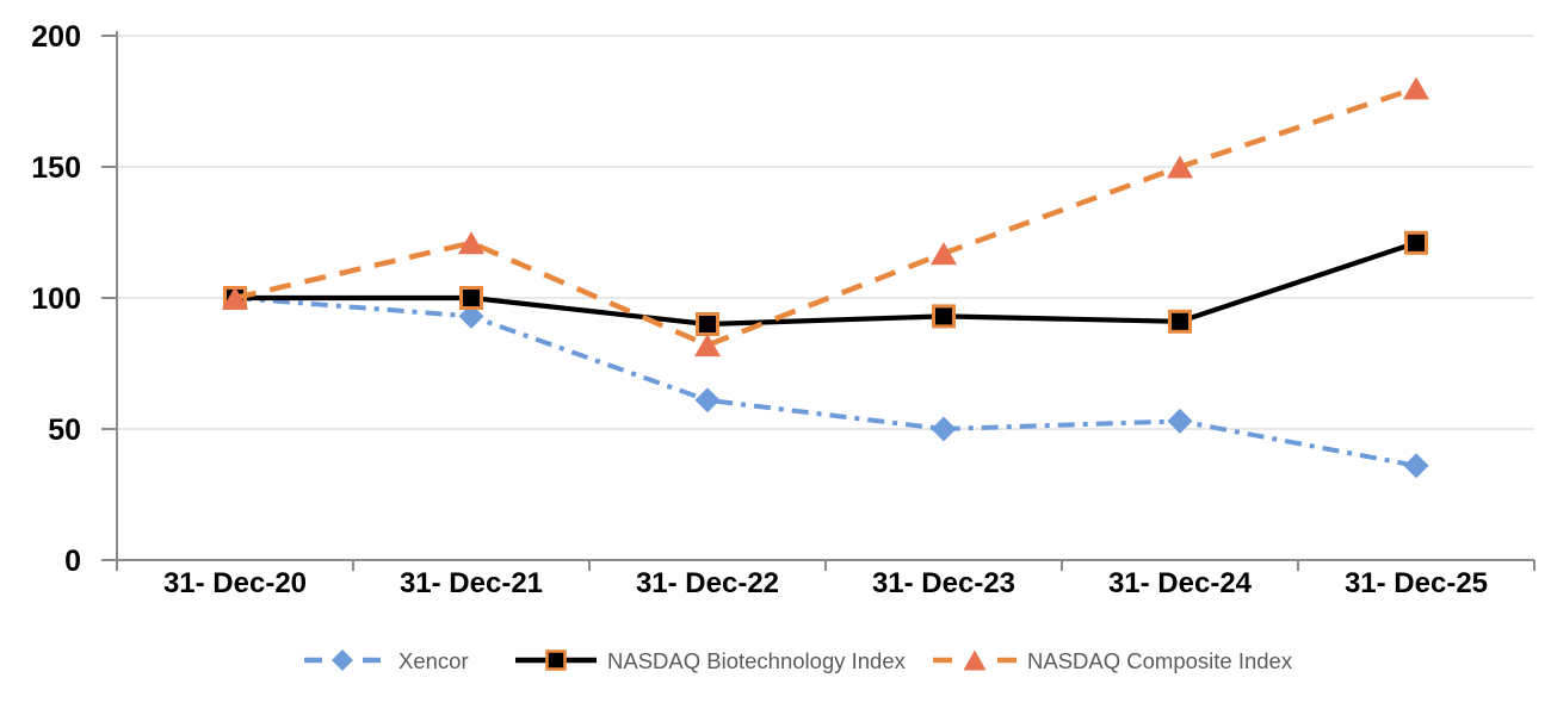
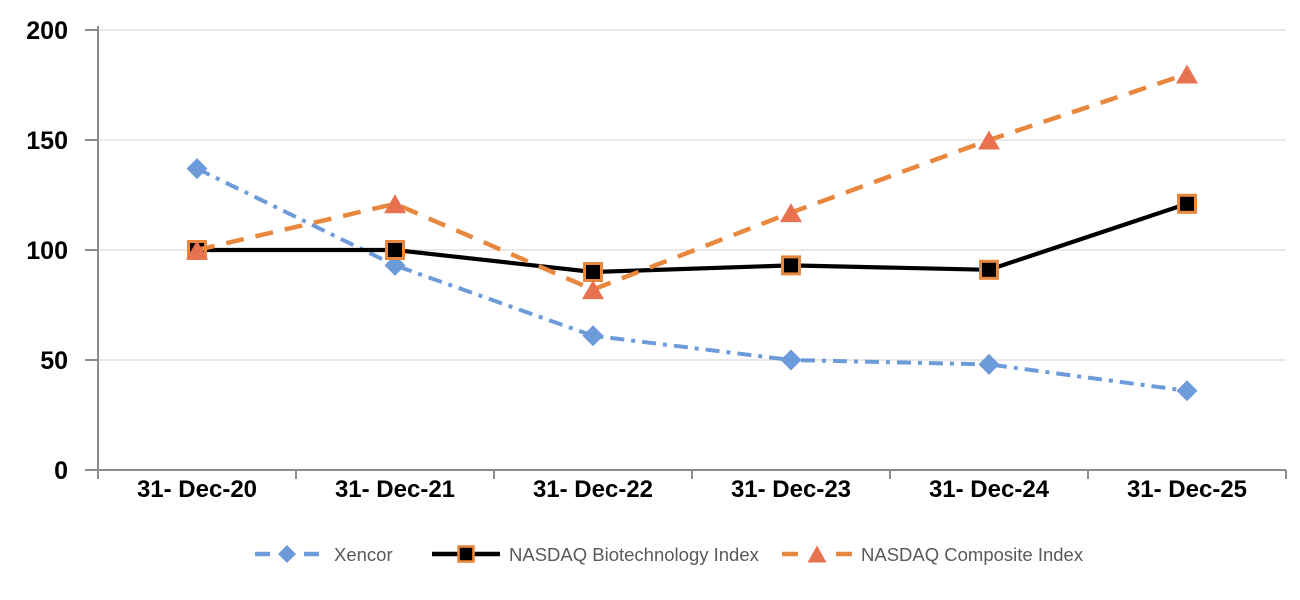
Xencor/31- Dec-20: 100 -> 137
Xencor/31- Dec-24: 53 -> 48
